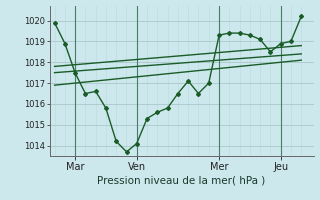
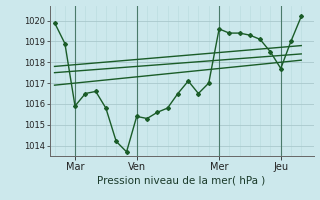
Mar: 1017.5 -> 1015.9
Ven: 1014.1 -> 1015.4
Mer: 1019.3 -> 1019.6
Jeu: 1018.9 -> 1017.7
